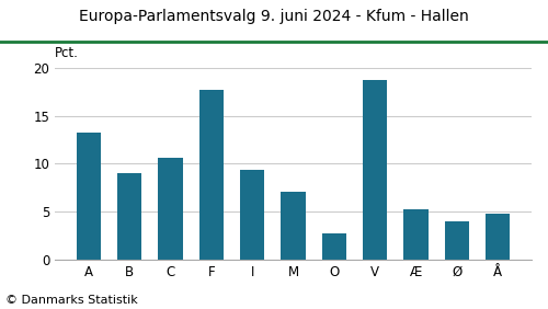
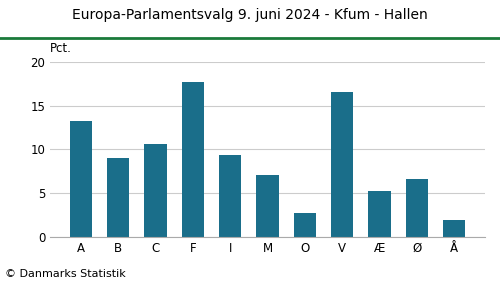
V: 18.8 -> 16.6
Ø: 4.0 -> 6.6
Å: 4.8 -> 1.9
